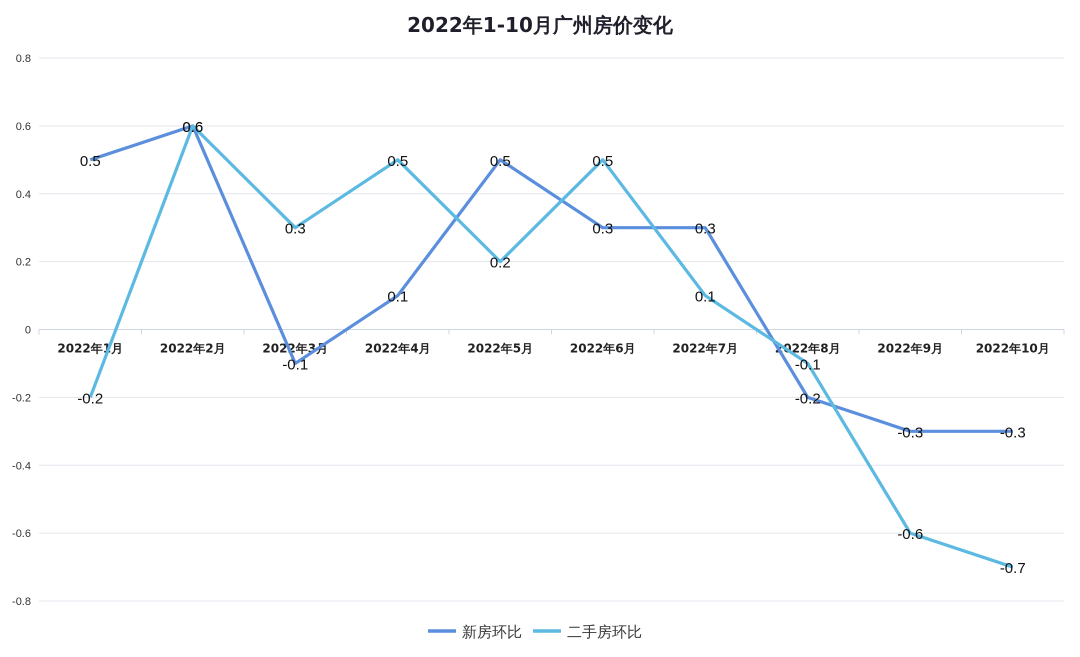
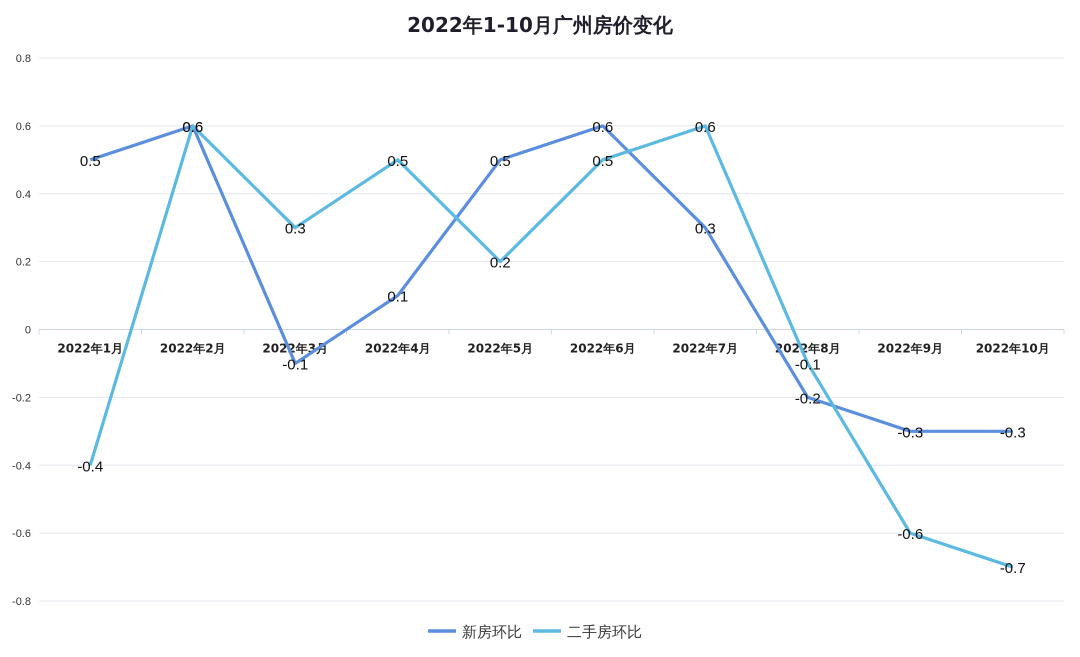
二手房环比/2022年1月: -0.2 -> -0.4
新房环比/2022年6月: 0.3 -> 0.6
二手房环比/2022年7月: 0.1 -> 0.6
